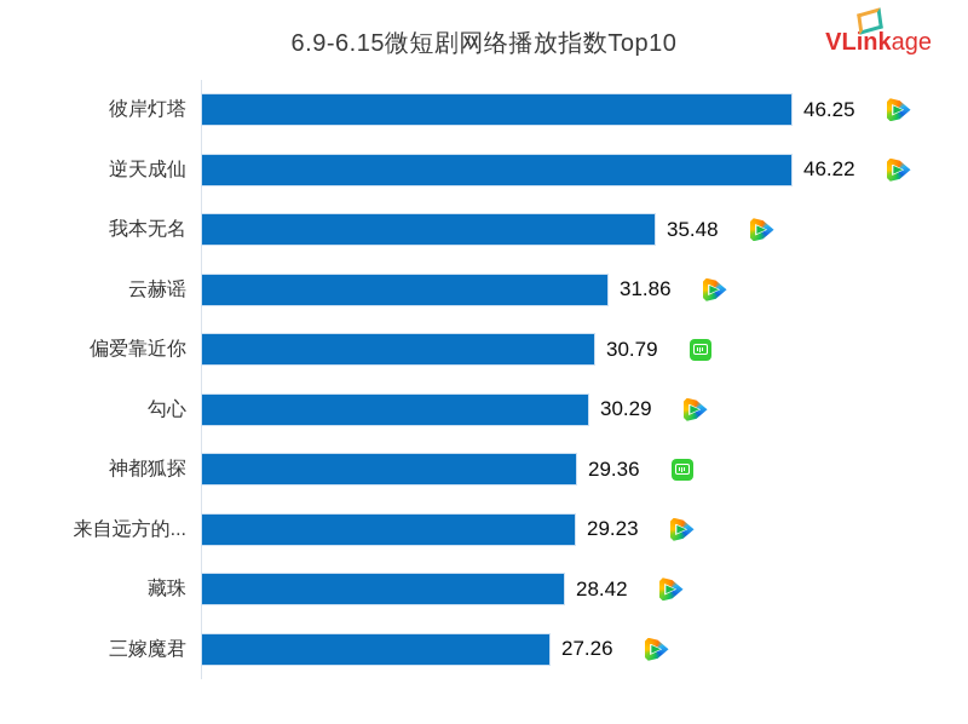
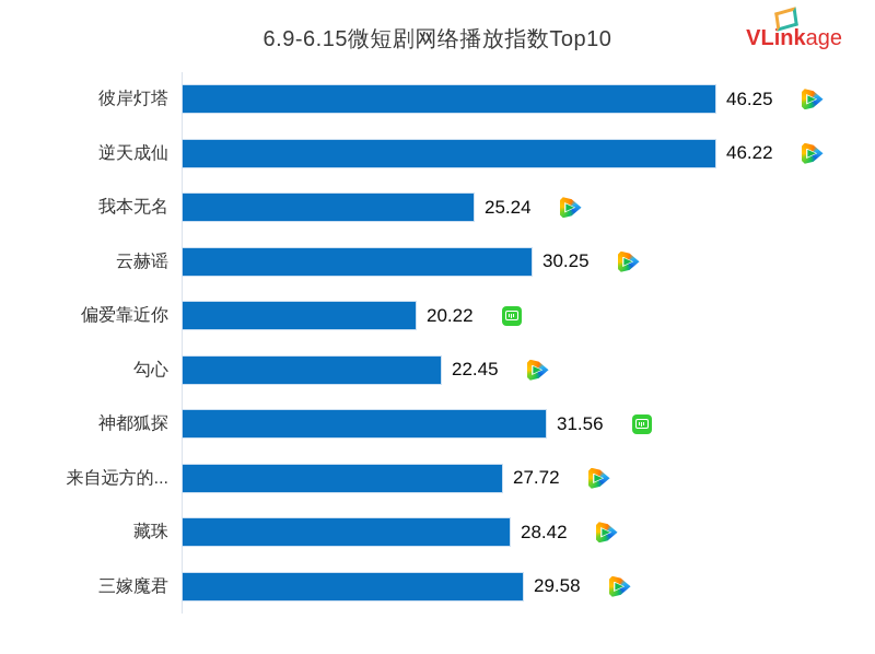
我本无名: 35.48 -> 25.24
云赫谣: 31.86 -> 30.25
偏爱靠近你: 30.79 -> 20.22
勾心: 30.29 -> 22.45
神都狐探: 29.36 -> 31.56
来自远方的...: 29.23 -> 27.72
三嫁魔君: 27.26 -> 29.58
